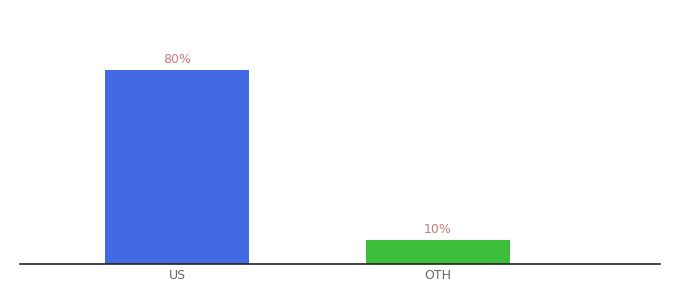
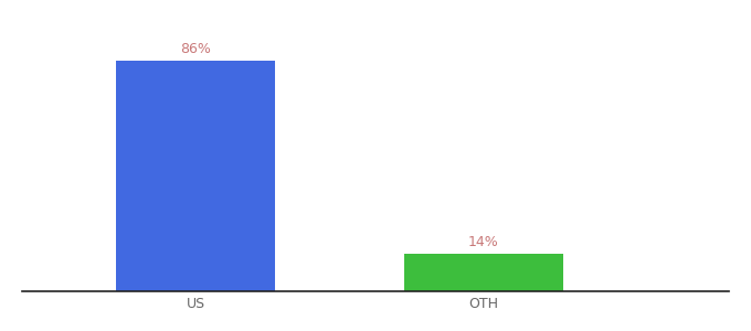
US: 80% -> 86%
OTH: 10% -> 14%
